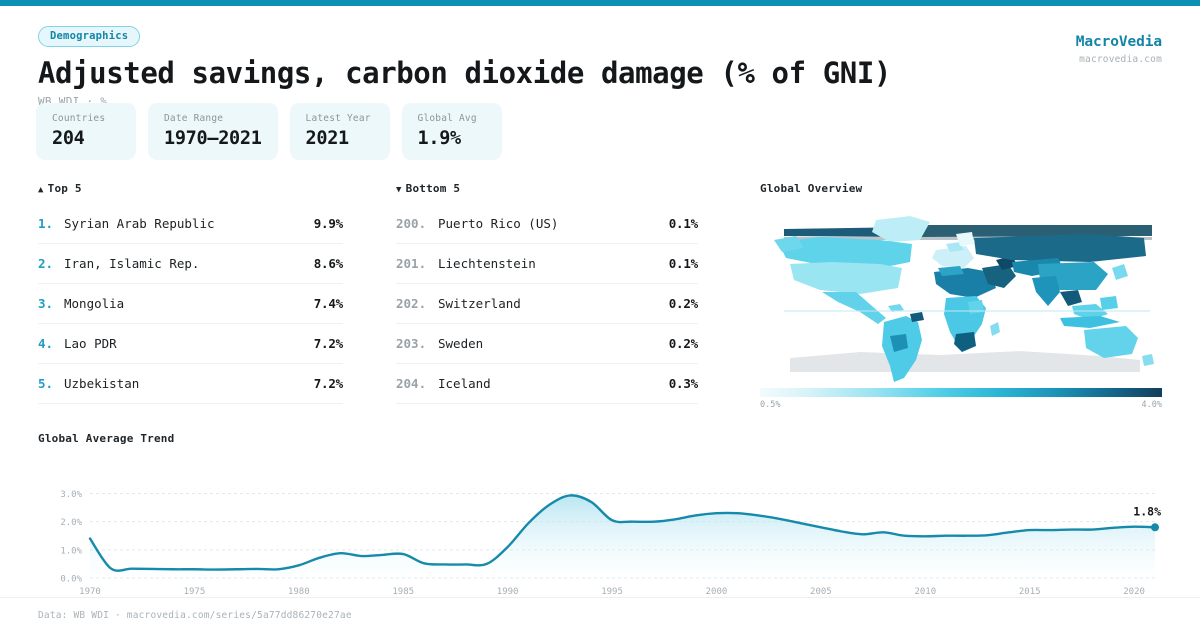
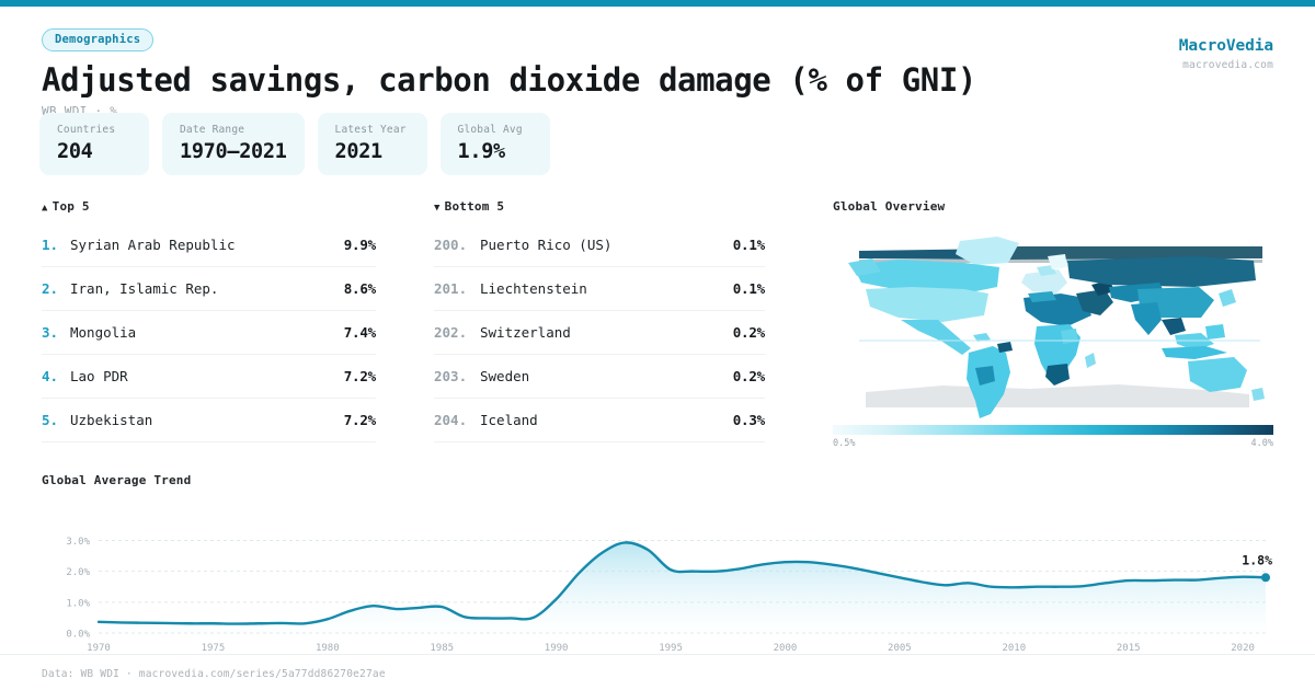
1970: 1.4% -> 0.4%
